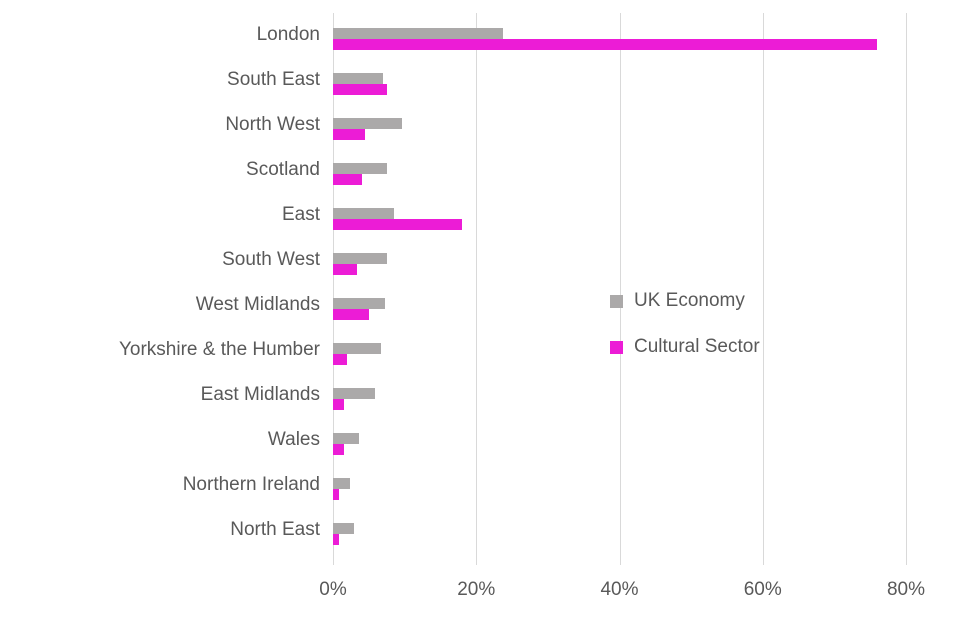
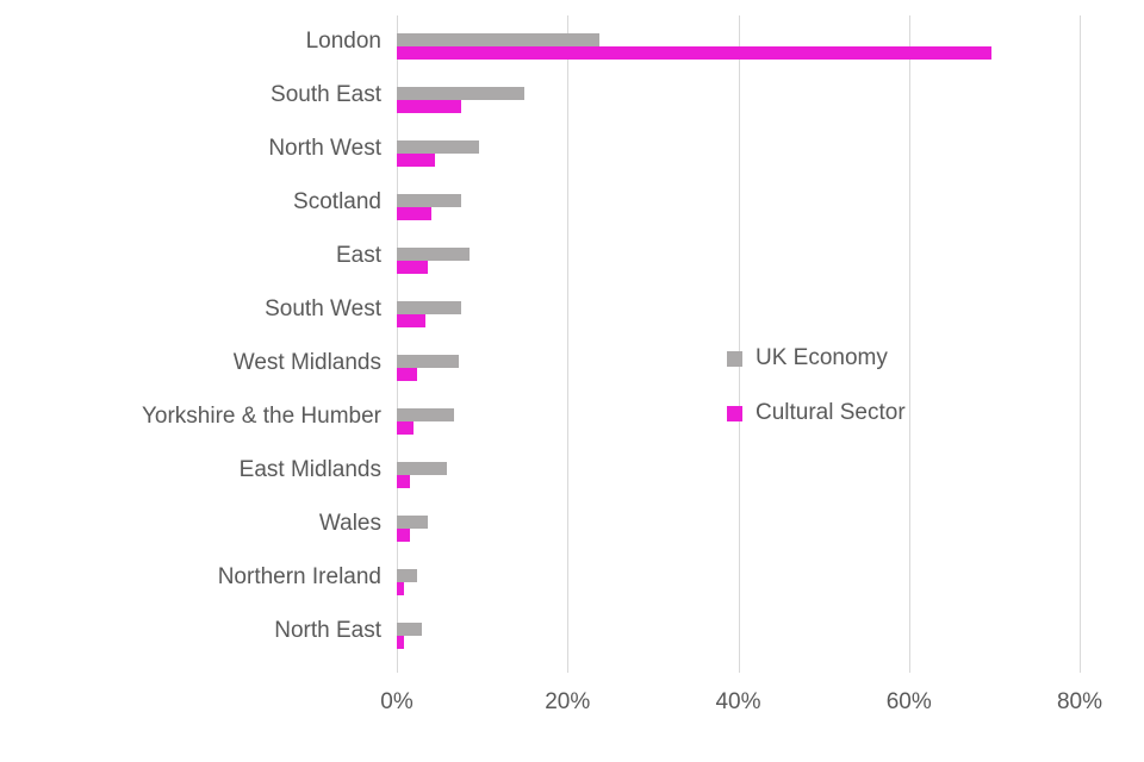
Cultural Sector/London: 76% -> 70%
UK Economy/South East: 7% -> 15%
Cultural Sector/East: 18% -> 4%
Cultural Sector/West Midlands: 5% -> 2%
